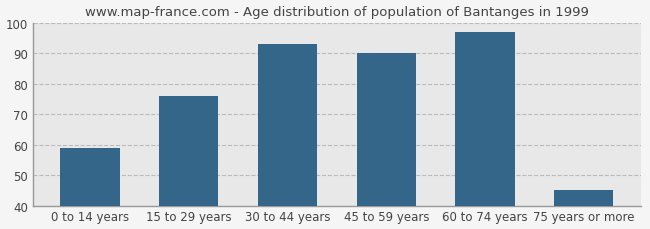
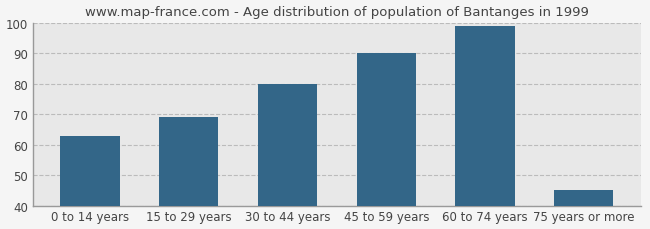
0 to 14 years: 59 -> 63
15 to 29 years: 76 -> 69
30 to 44 years: 93 -> 80
60 to 74 years: 97 -> 99
